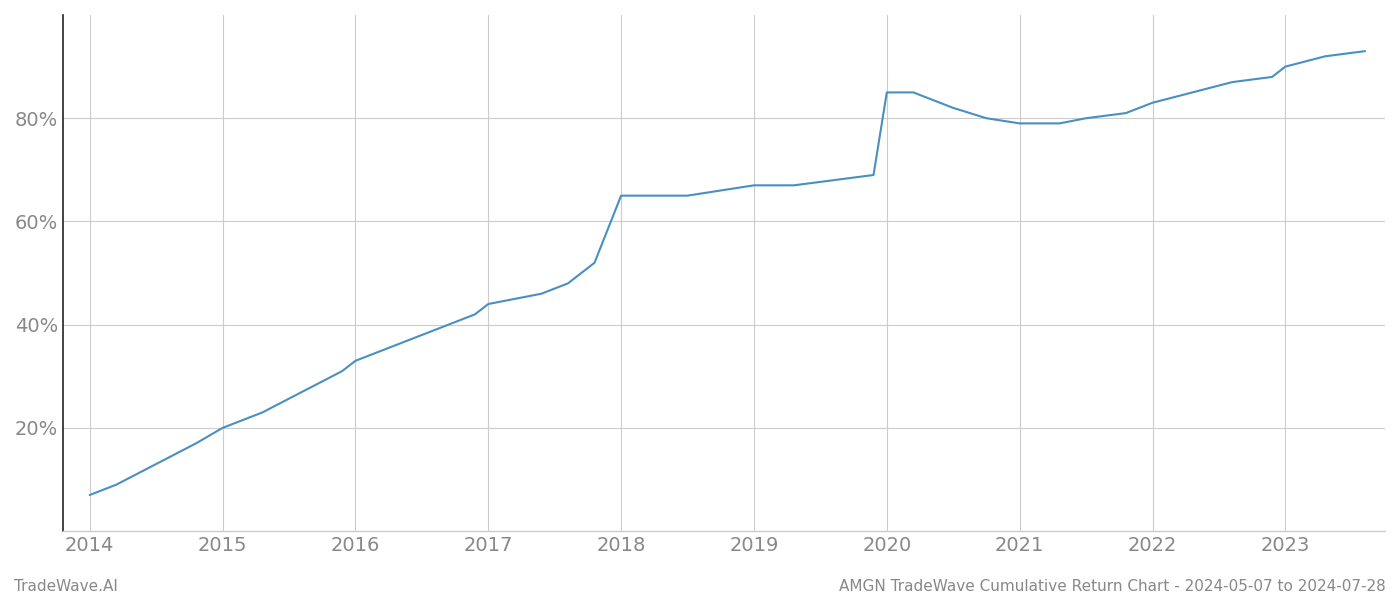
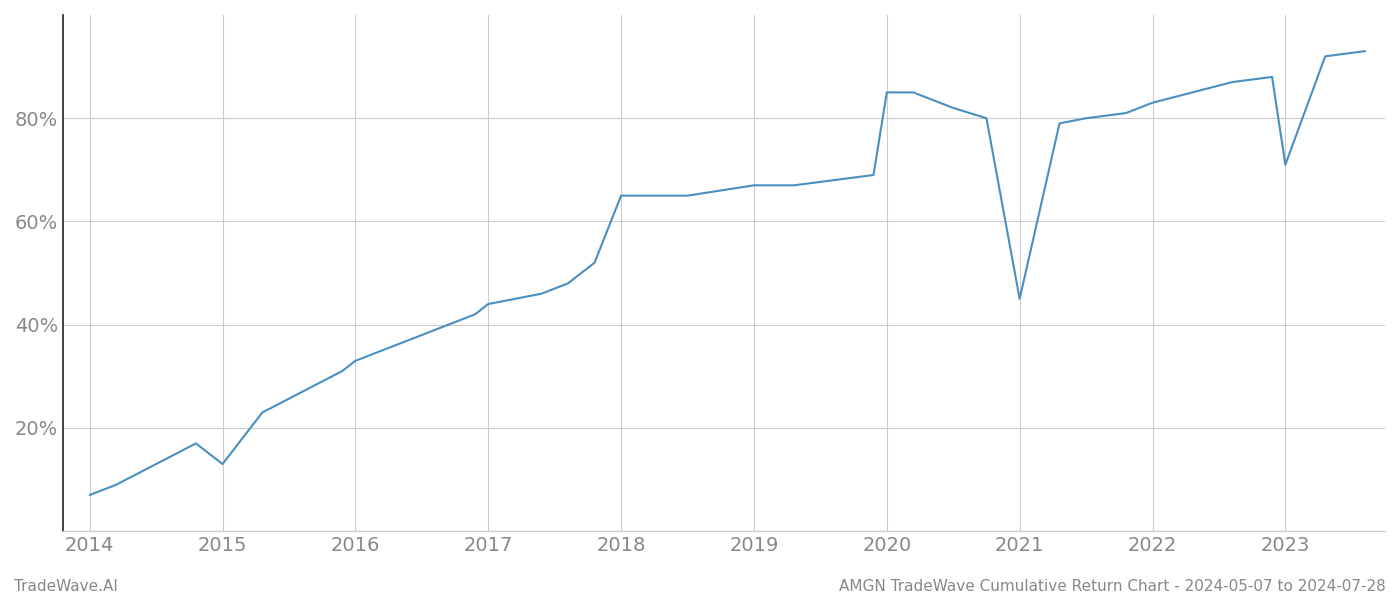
2015: 20% -> 13%
2021: 79% -> 45%
2023: 90% -> 71%
